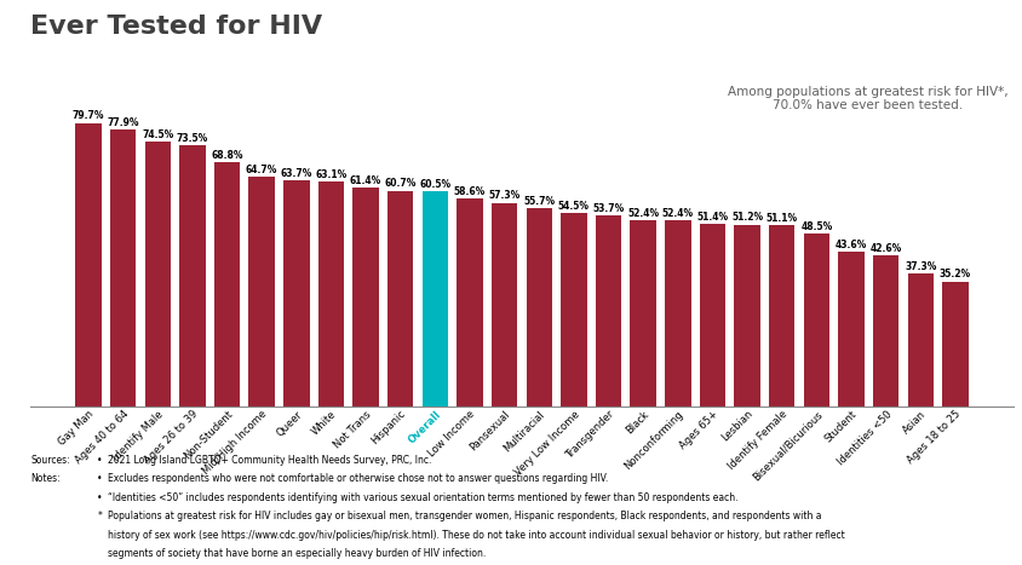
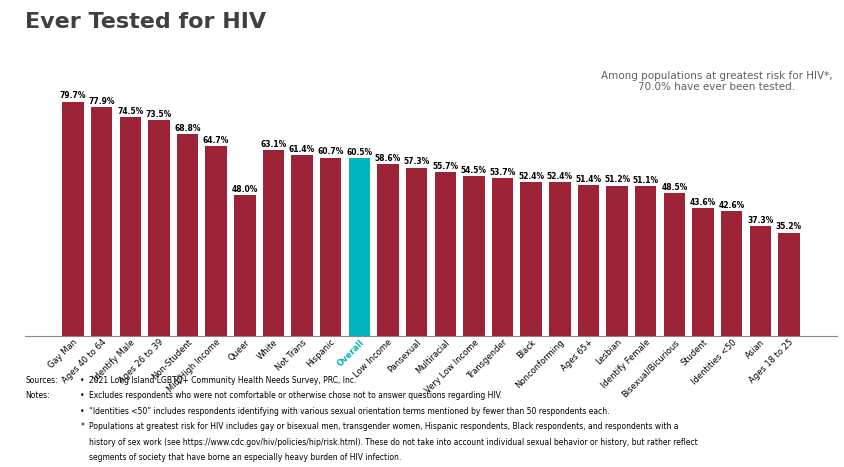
Queer: 63.7% -> 48.0%
